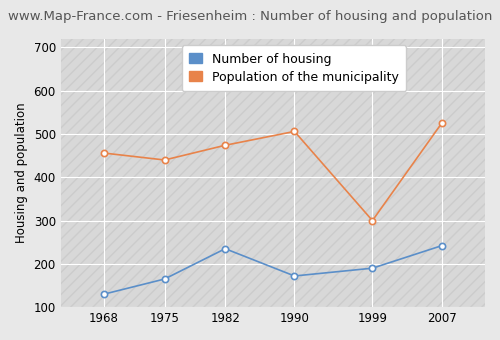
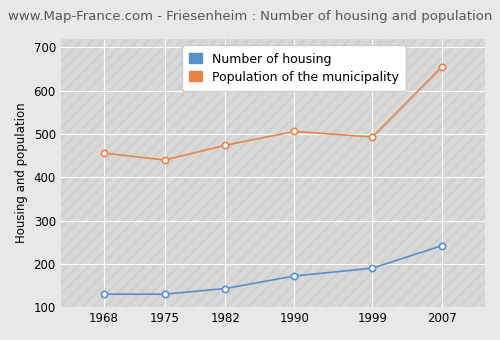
Number of housing/1975: 165 -> 130
Number of housing/1982: 235 -> 143
Population of the municipality/1999: 300 -> 493
Population of the municipality/2007: 525 -> 655
